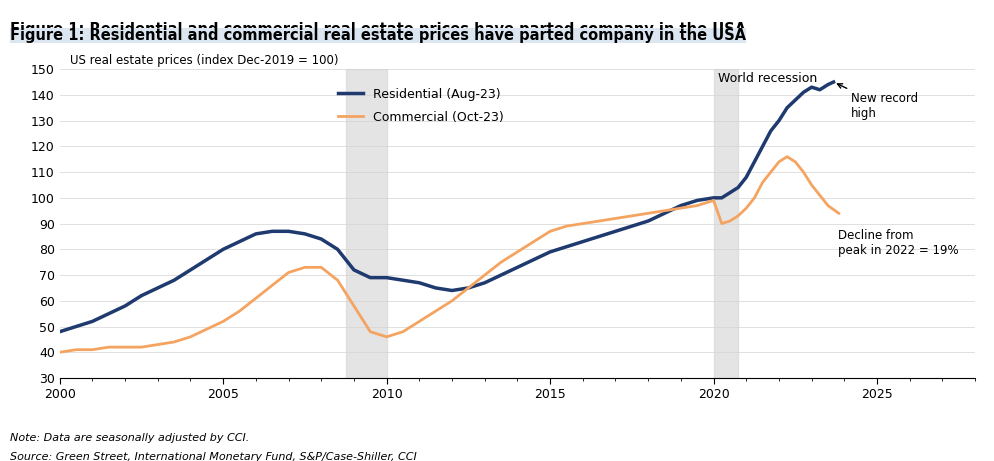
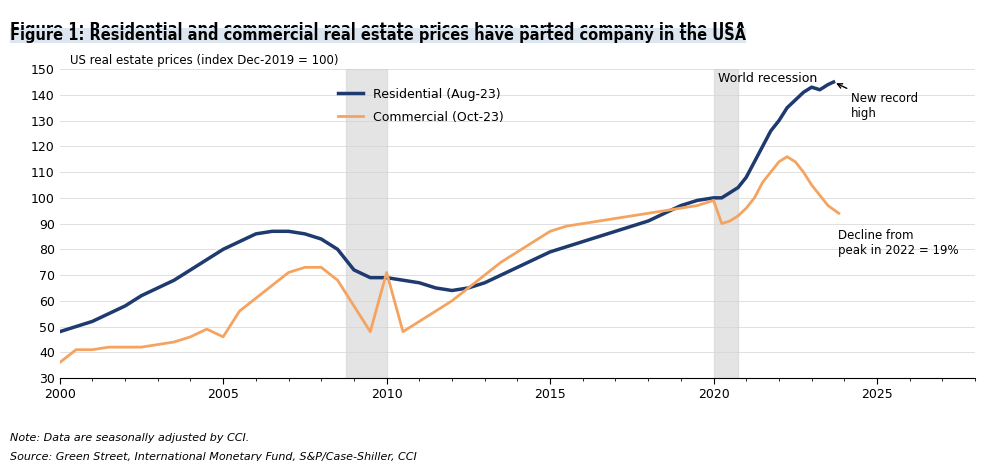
Commercial (Oct-23)/2000: 40 -> 36
Commercial (Oct-23)/2005: 52 -> 46
Commercial (Oct-23)/2010: 46 -> 71
